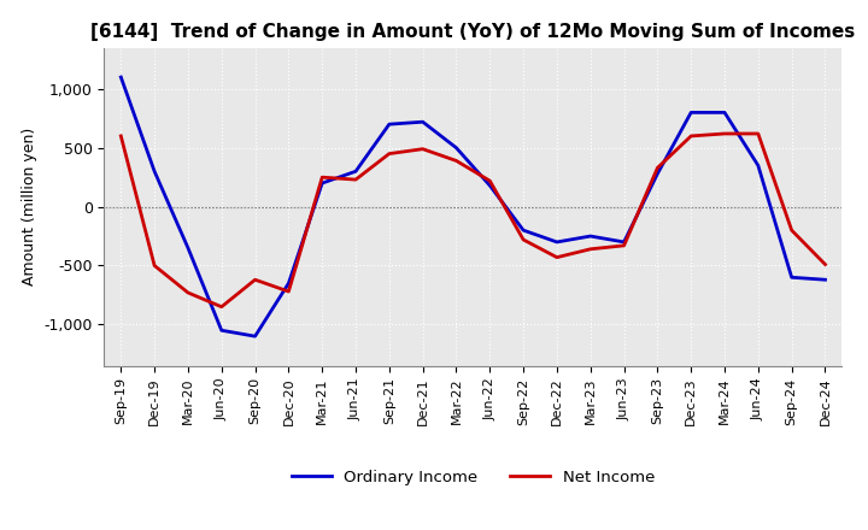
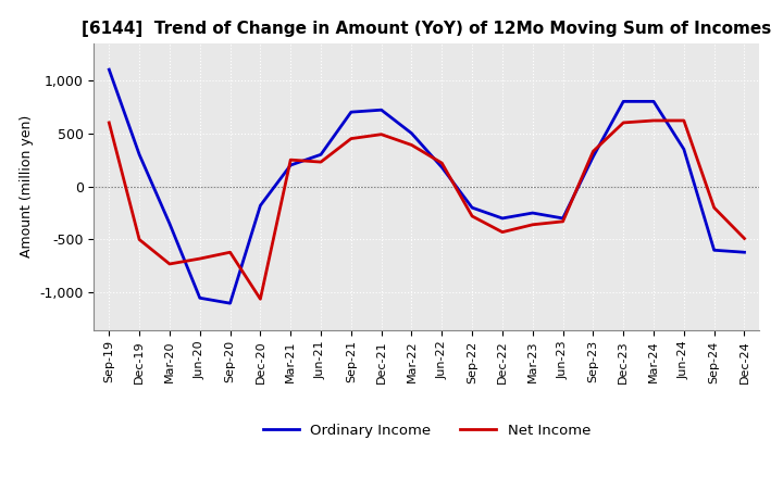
Net Income/Jun-20: -850 -> -680
Ordinary Income/Dec-20: -650 -> -180
Net Income/Dec-20: -720 -> -1,060
